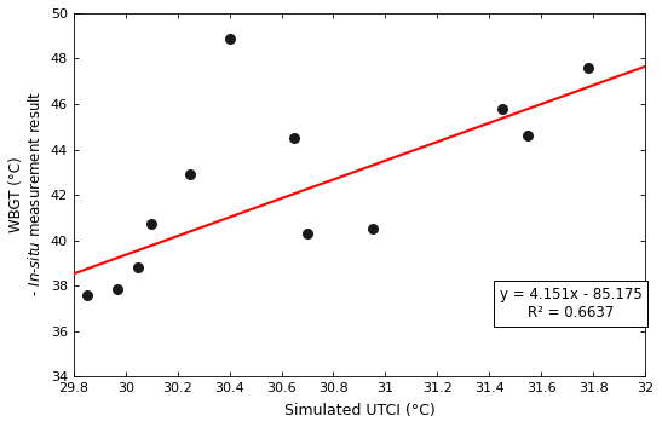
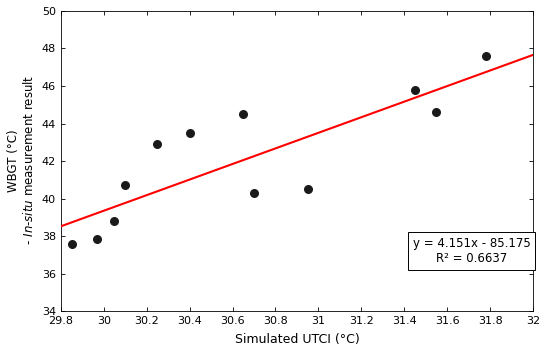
30.4: 48.9 -> 43.5
